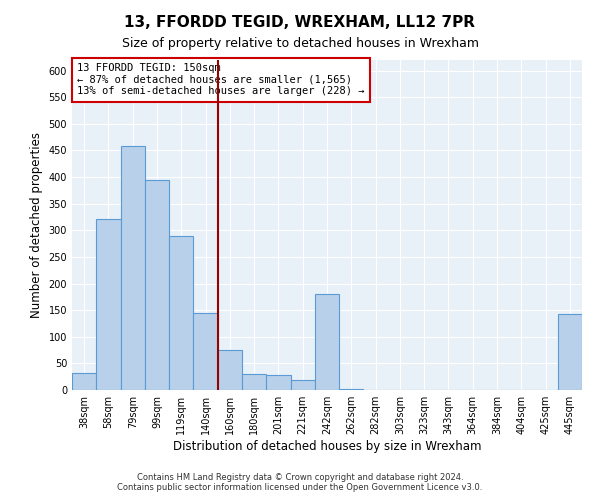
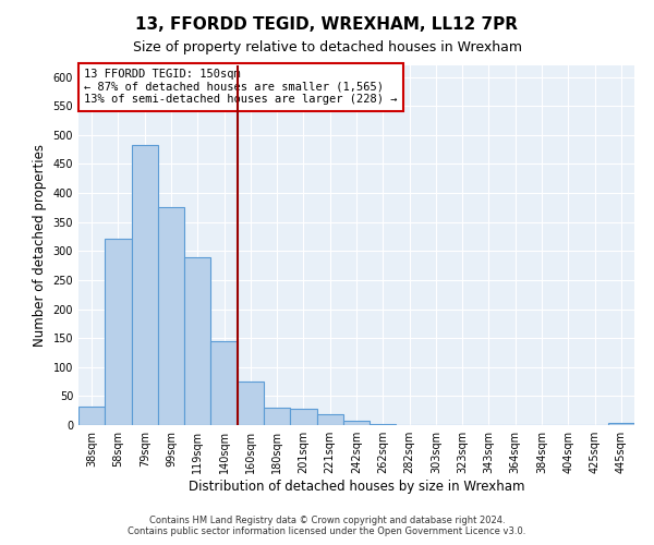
79sqm: 458 -> 483
99sqm: 394 -> 375
242sqm: 180 -> 7
445sqm: 142 -> 4
